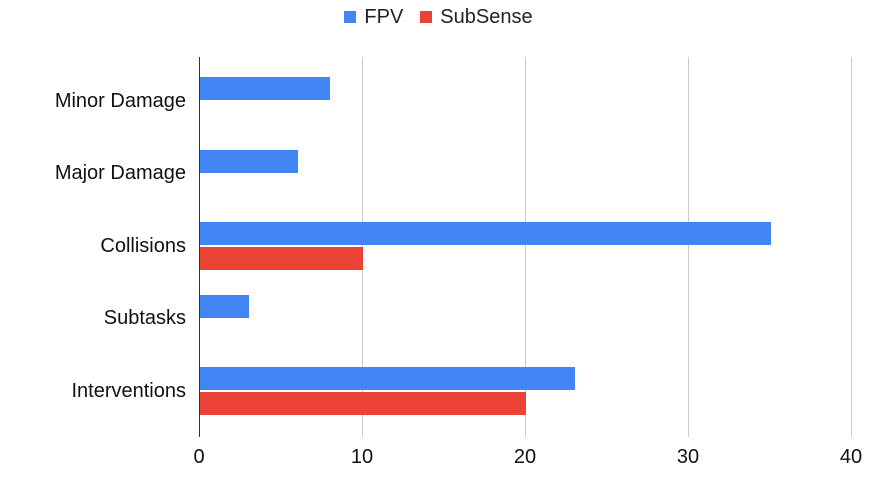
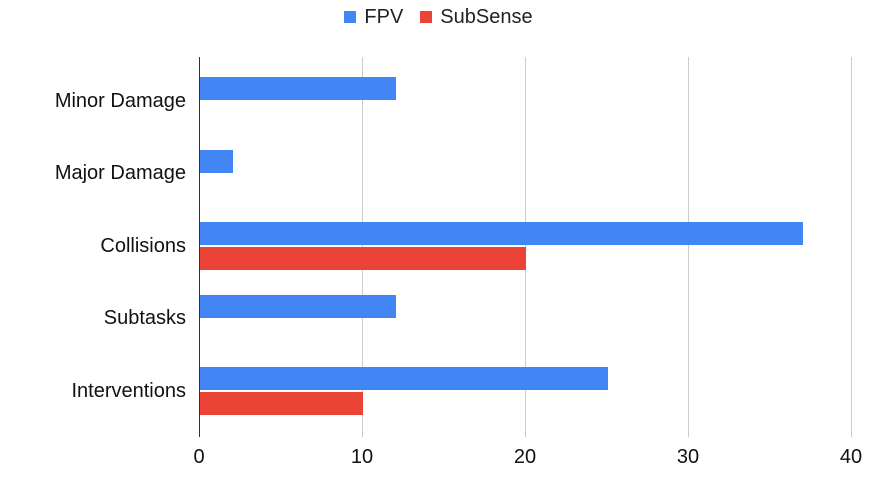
FPV/Minor Damage: 8 -> 12
FPV/Major Damage: 6 -> 2
FPV/Collisions: 35 -> 37
SubSense/Collisions: 10 -> 20
FPV/Subtasks: 3 -> 12
FPV/Interventions: 23 -> 25
SubSense/Interventions: 20 -> 10
